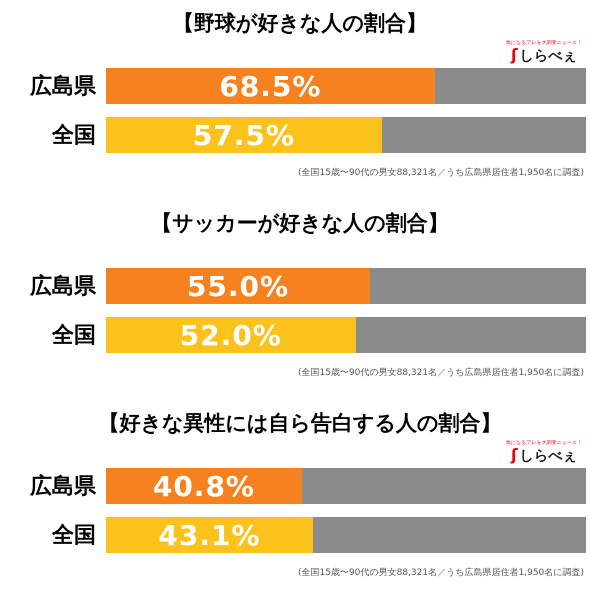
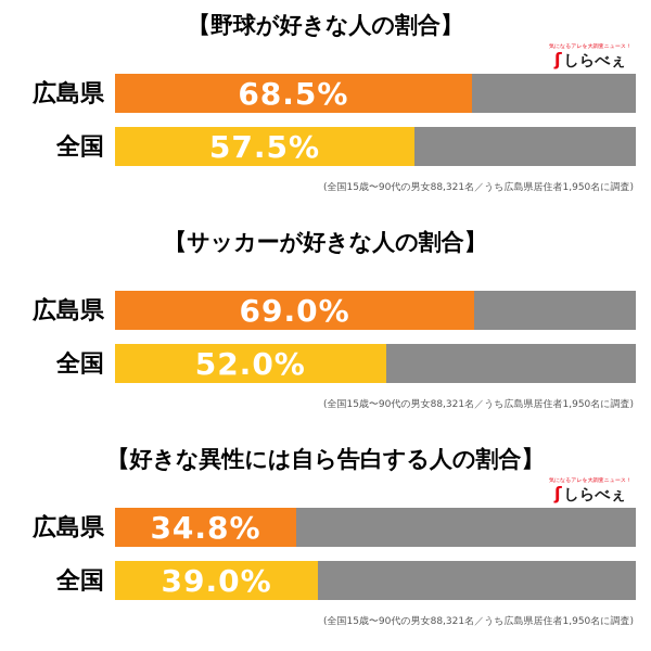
【サッカーが好きな人の割合】/広島県: 55.0% -> 69.0%
【好きな異性には自ら告白する人の割合】/広島県: 40.8% -> 34.8%
【好きな異性には自ら告白する人の割合】/全国: 43.1% -> 39.0%
